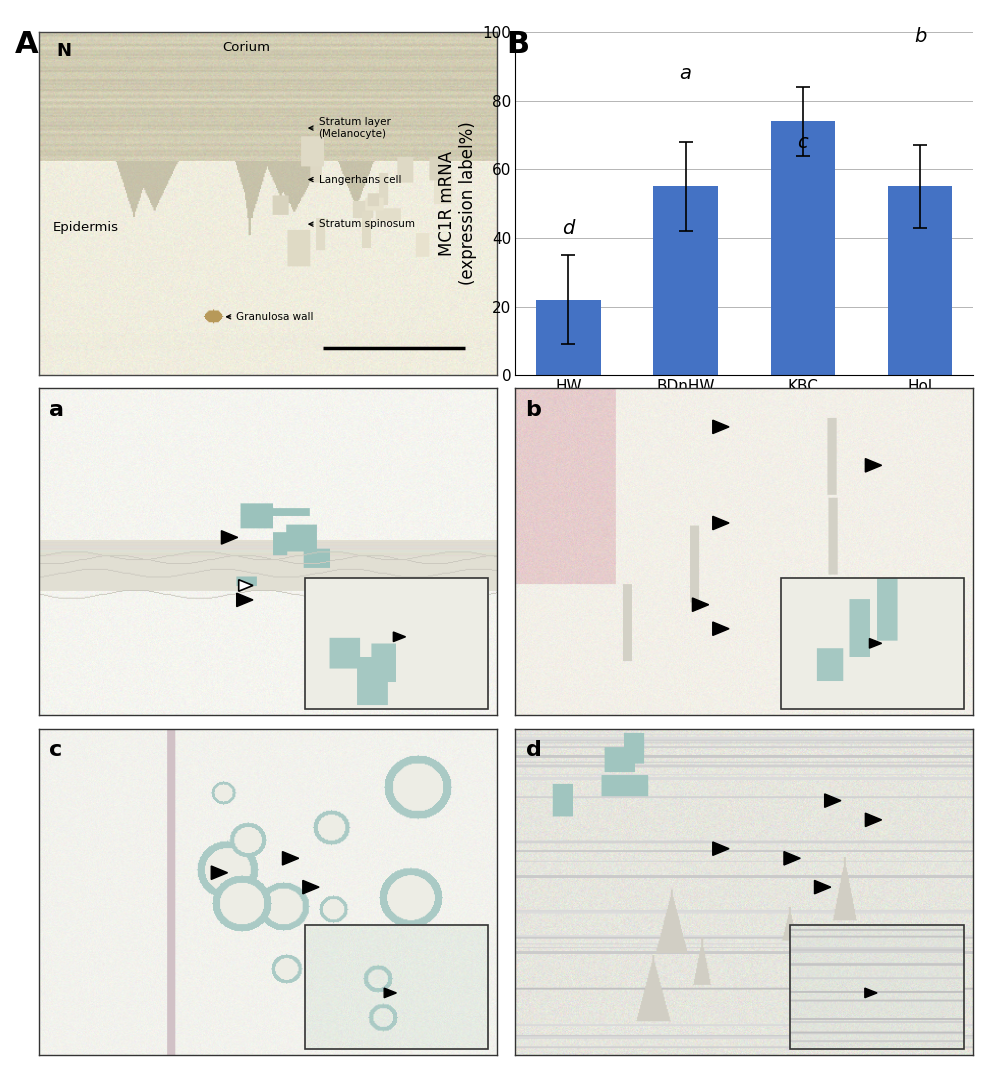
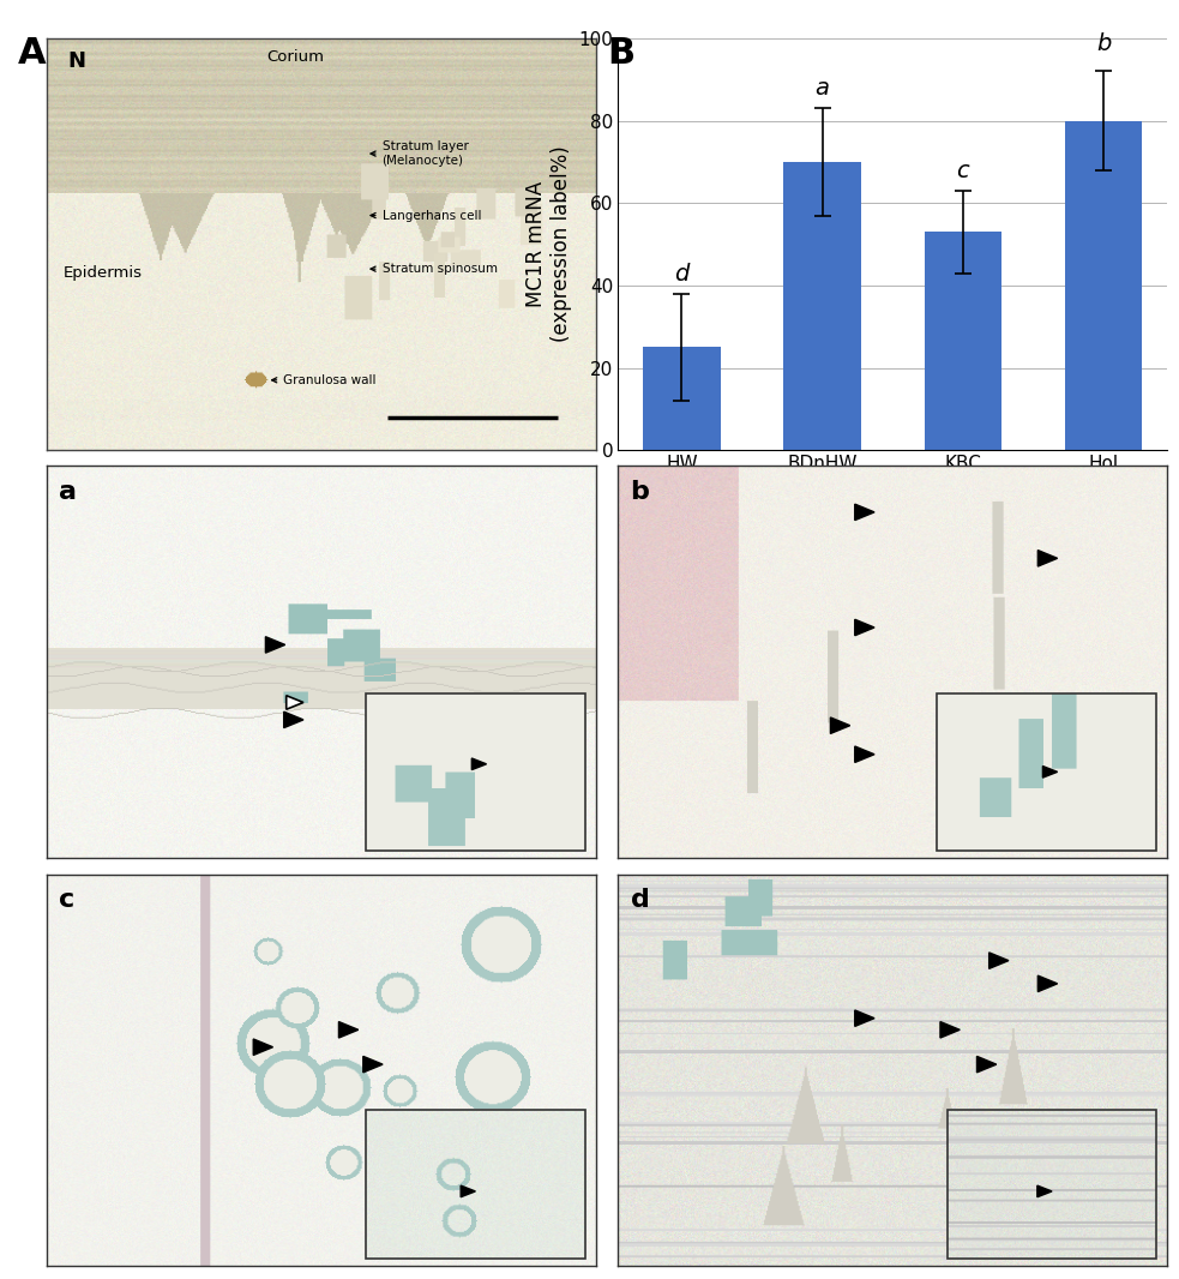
HW: 22 -> 25
BDnHW: 55 -> 70
KBC: 74 -> 53
Hol: 55 -> 80
